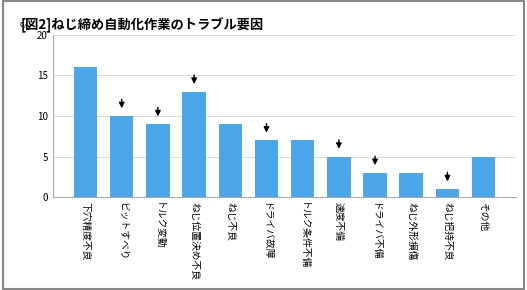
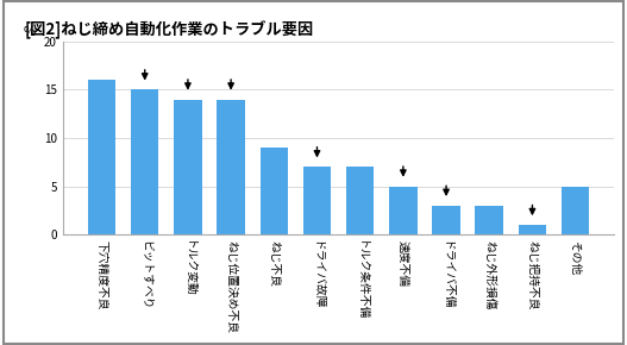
ビットすべり: 10 -> 15
トルク変動: 9 -> 14
ねじ位置決め不良: 13 -> 14
